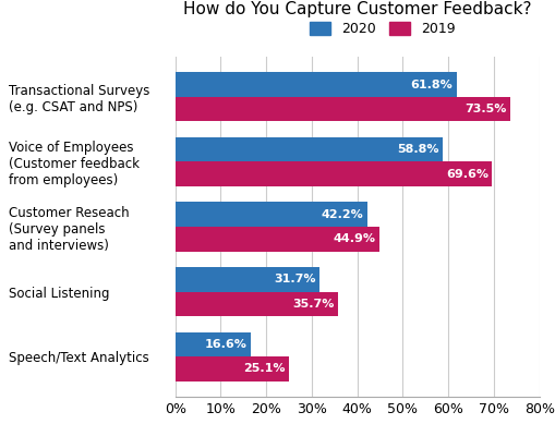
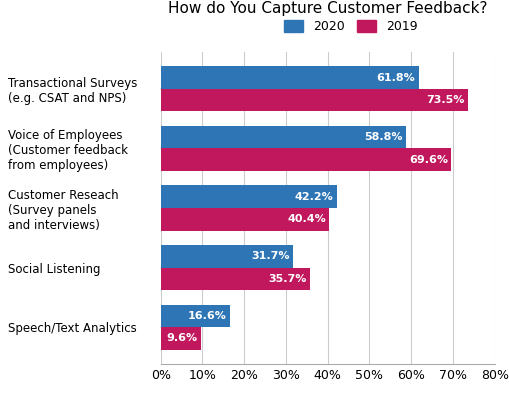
2019/Customer Reseach (Survey panels and interviews): 44.9% -> 40.4%
2019/Speech/Text Analytics: 25.1% -> 9.6%
